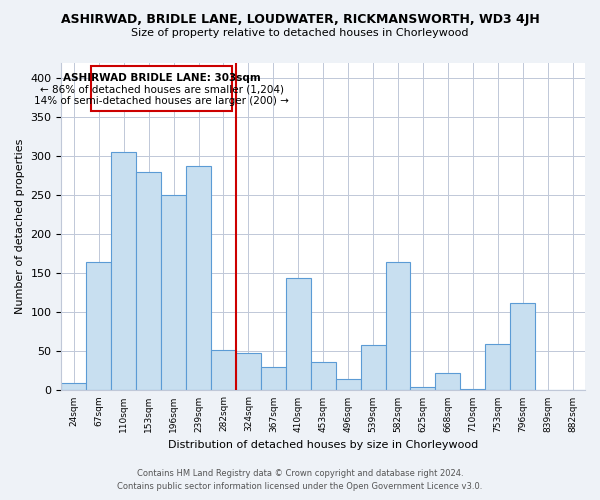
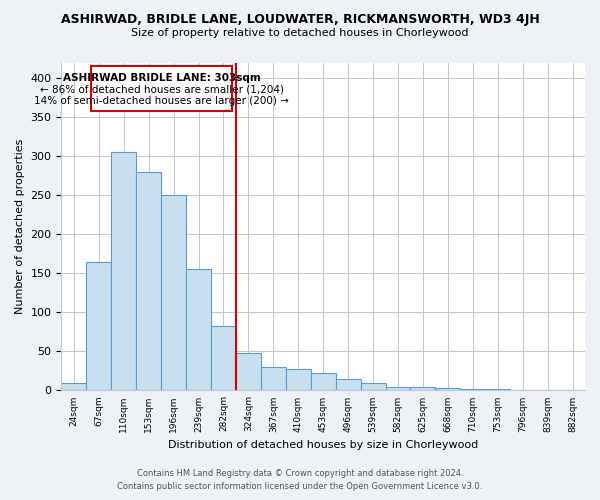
239sqm: 288 -> 155
282sqm: 52 -> 83
410sqm: 144 -> 27
453sqm: 36 -> 22
539sqm: 58 -> 10
582sqm: 164 -> 5
668sqm: 22 -> 3
753sqm: 60 -> 2
796sqm: 112 -> 1
